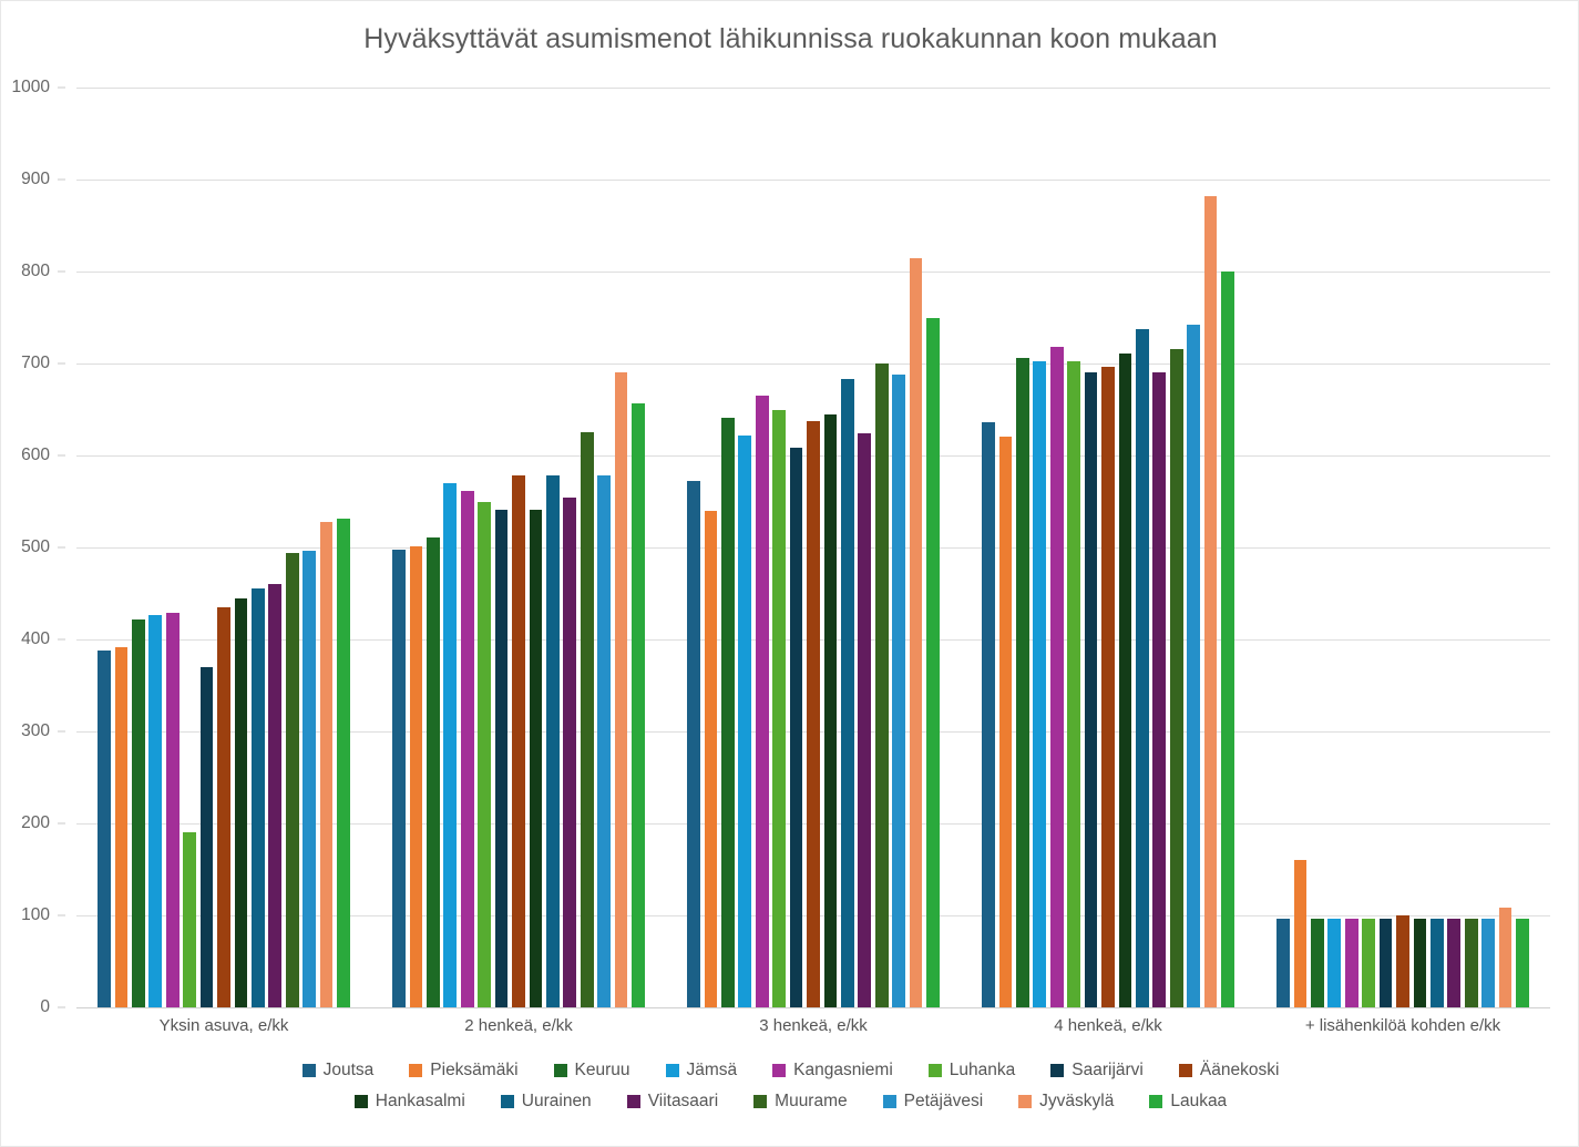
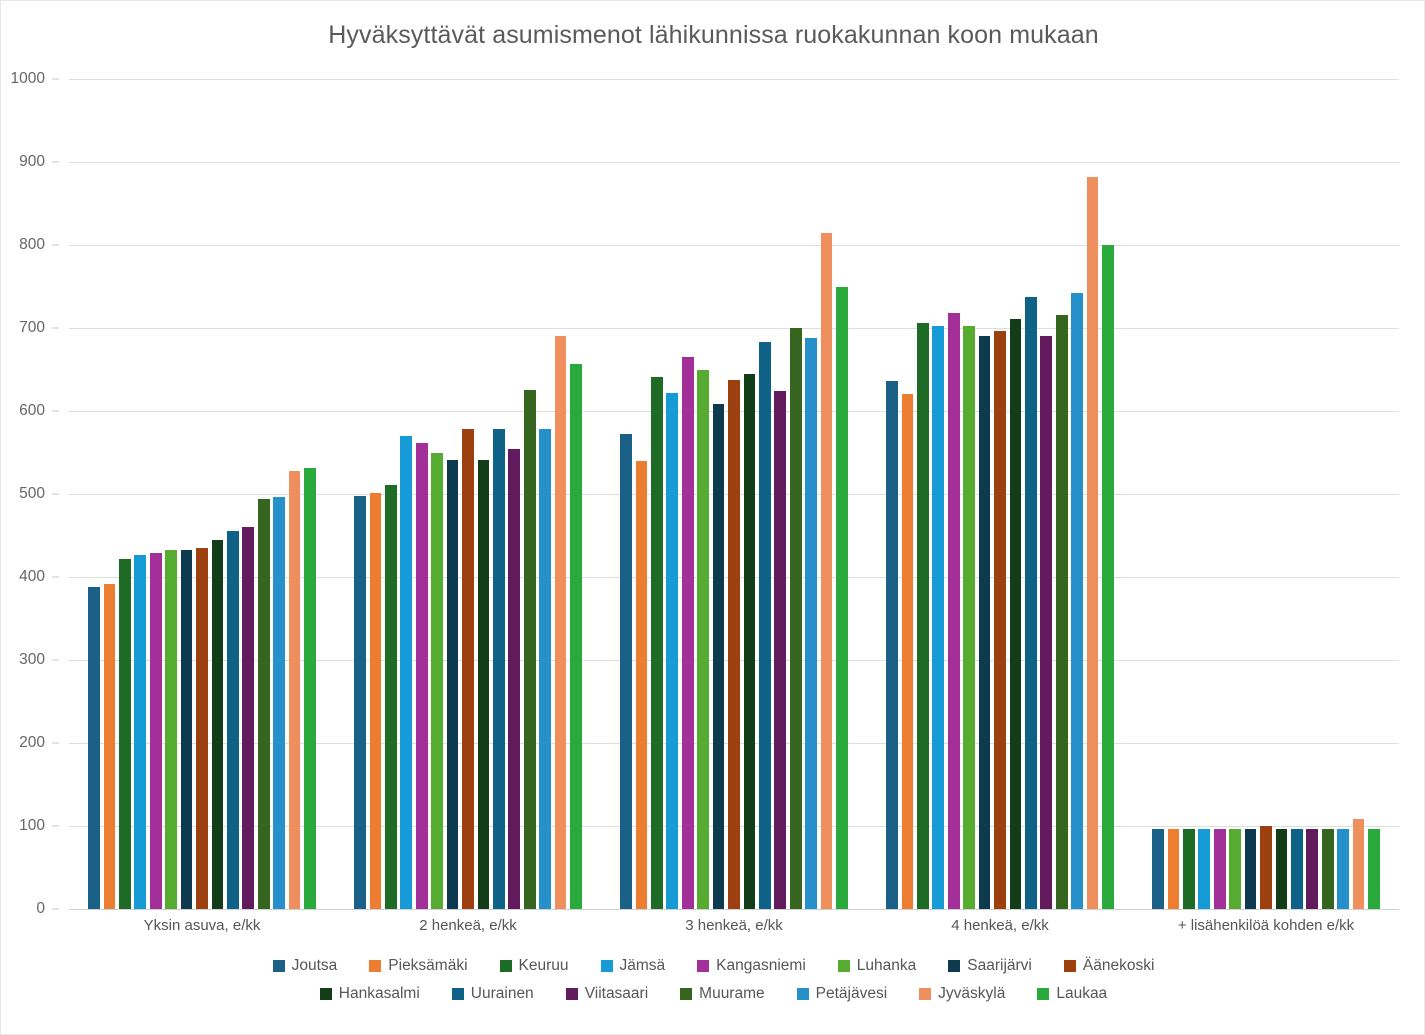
Luhanka/Yksin asuva, e/kk: 190 -> 430
Saarijärvi/Yksin asuva, e/kk: 370 -> 430
Pieksämäki/+ lisähenkilöä kohden e/kk: 160 -> 100
